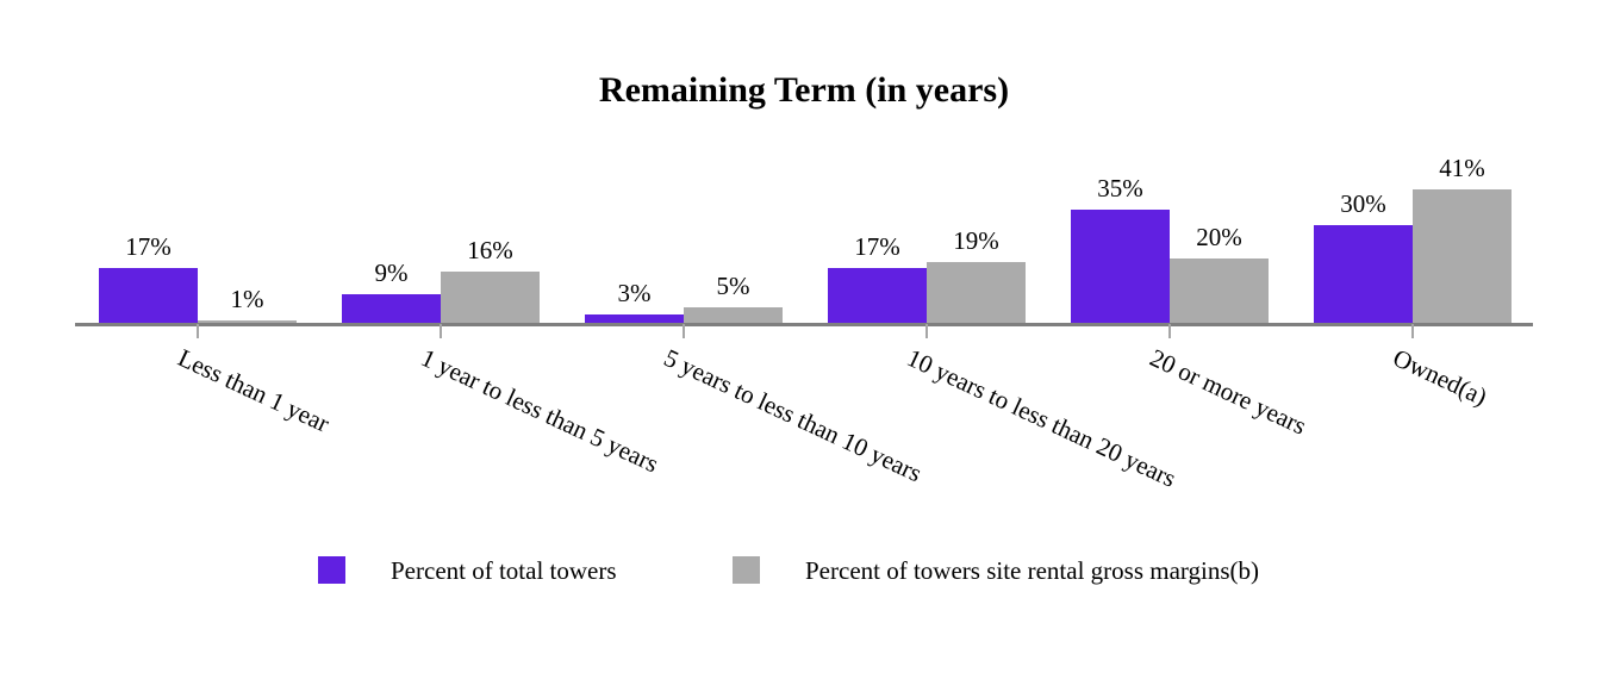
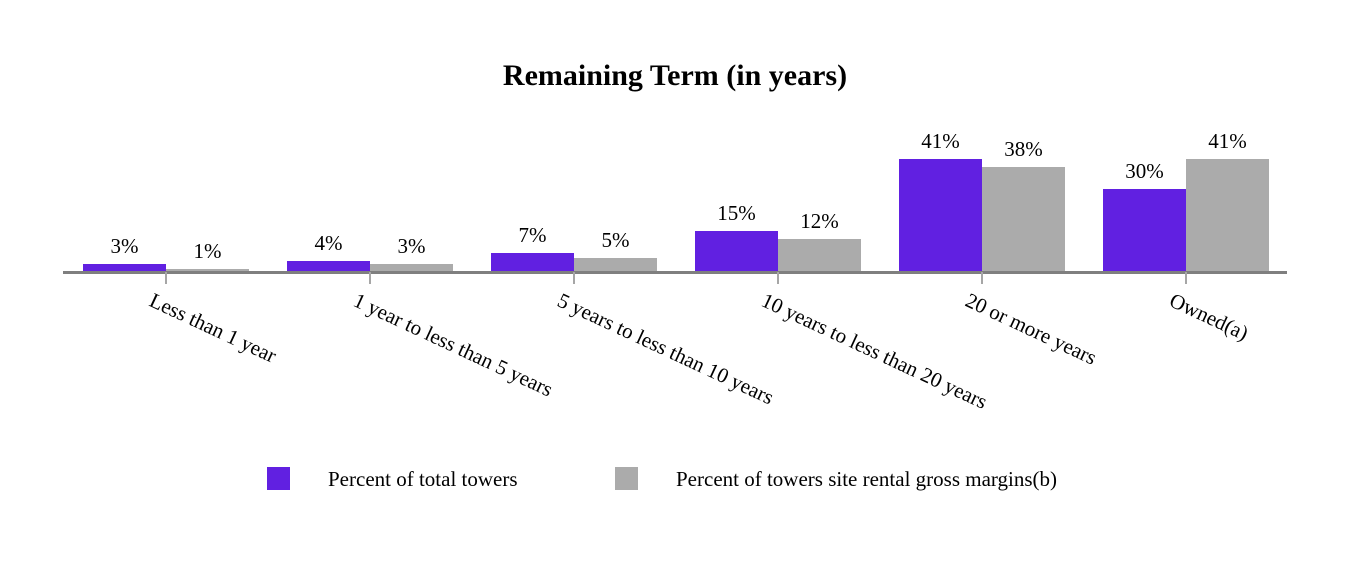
Percent of total towers/Less than 1 year: 17% -> 3%
Percent of total towers/1 year to less than 5 years: 9% -> 4%
Percent of towers site rental gross margins(b)/1 year to less than 5 years: 16% -> 3%
Percent of total towers/5 years to less than 10 years: 3% -> 7%
Percent of total towers/10 years to less than 20 years: 17% -> 15%
Percent of towers site rental gross margins(b)/10 years to less than 20 years: 19% -> 12%
Percent of total towers/20 or more years: 35% -> 41%
Percent of towers site rental gross margins(b)/20 or more years: 20% -> 38%
